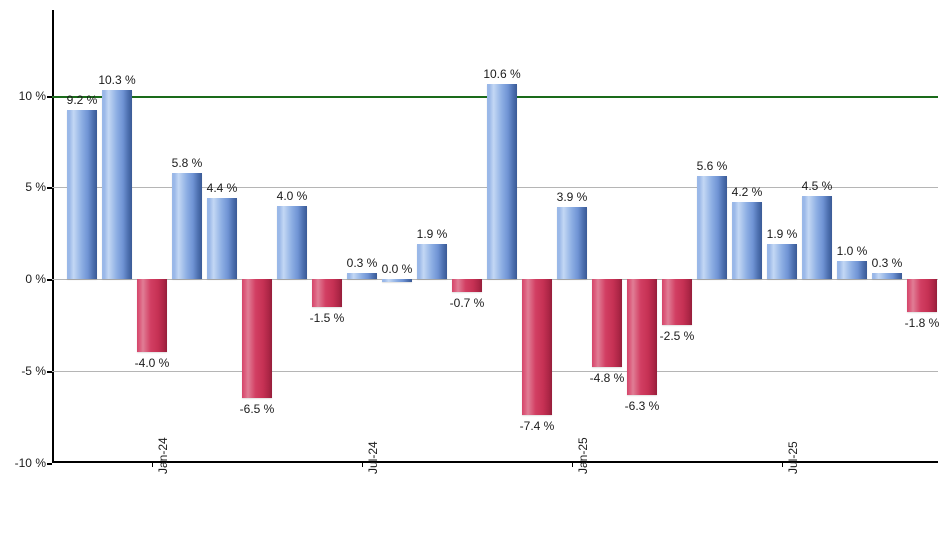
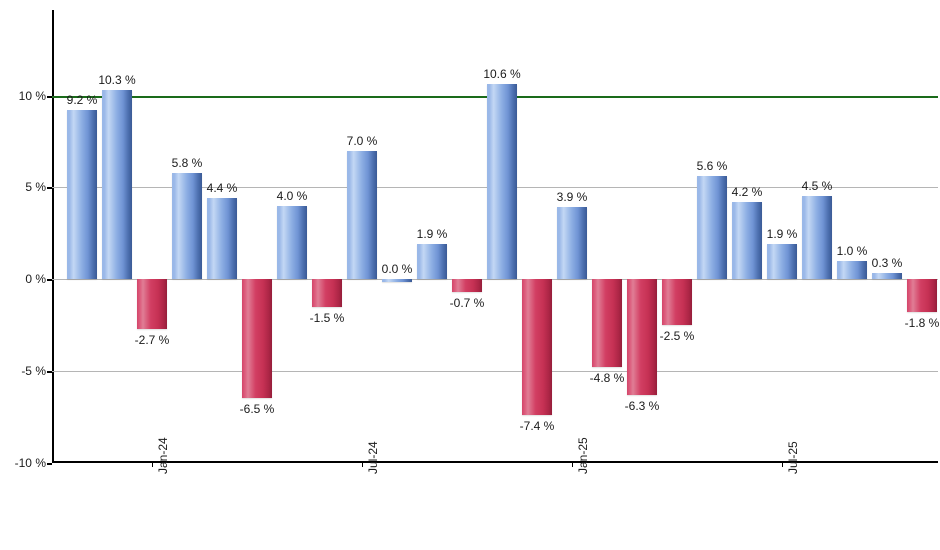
Jan-24: -4.0 -> -2.7
Jul-24: 0.3 -> 7.0
